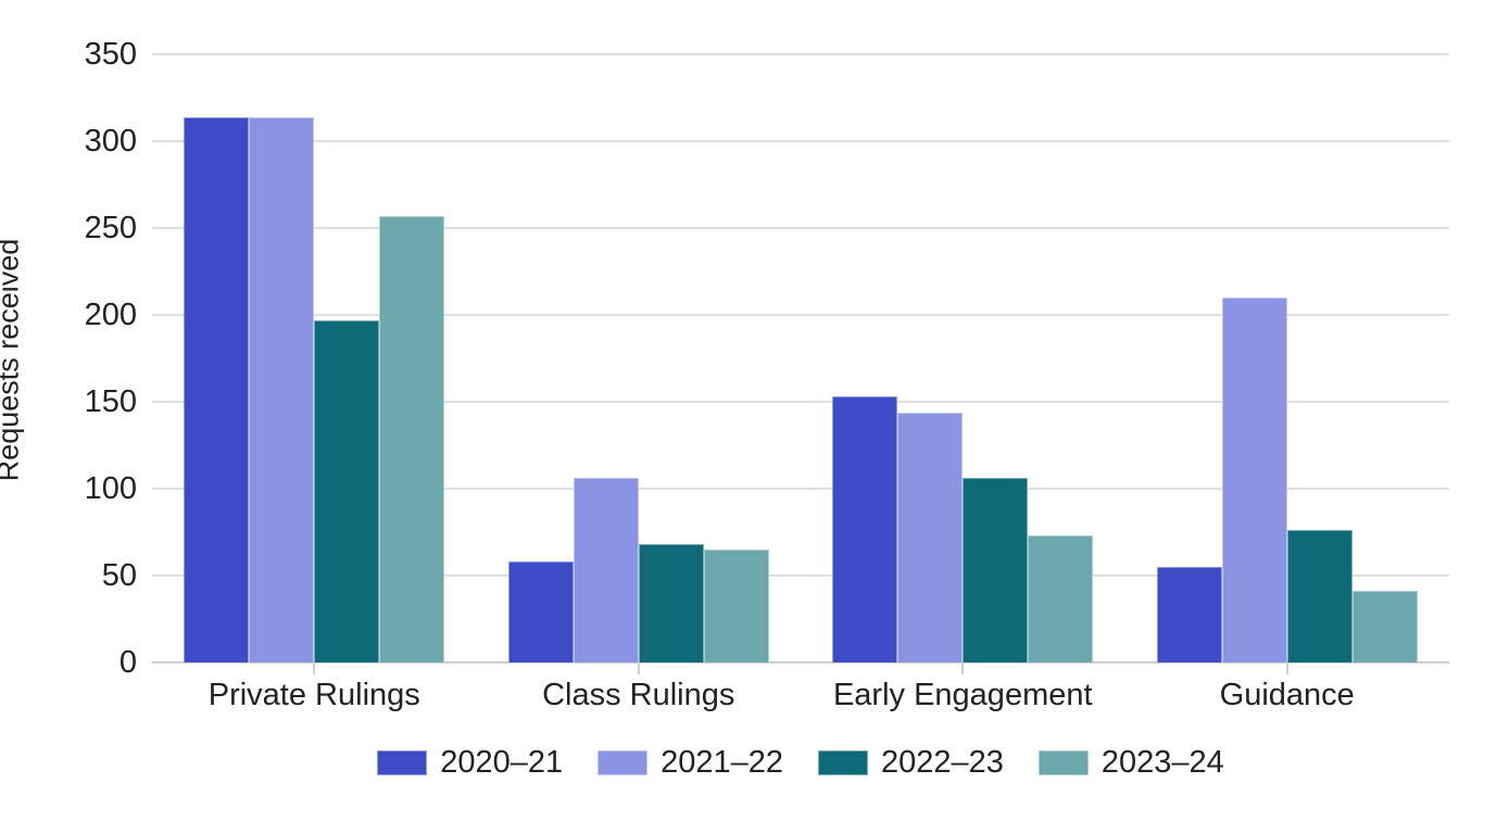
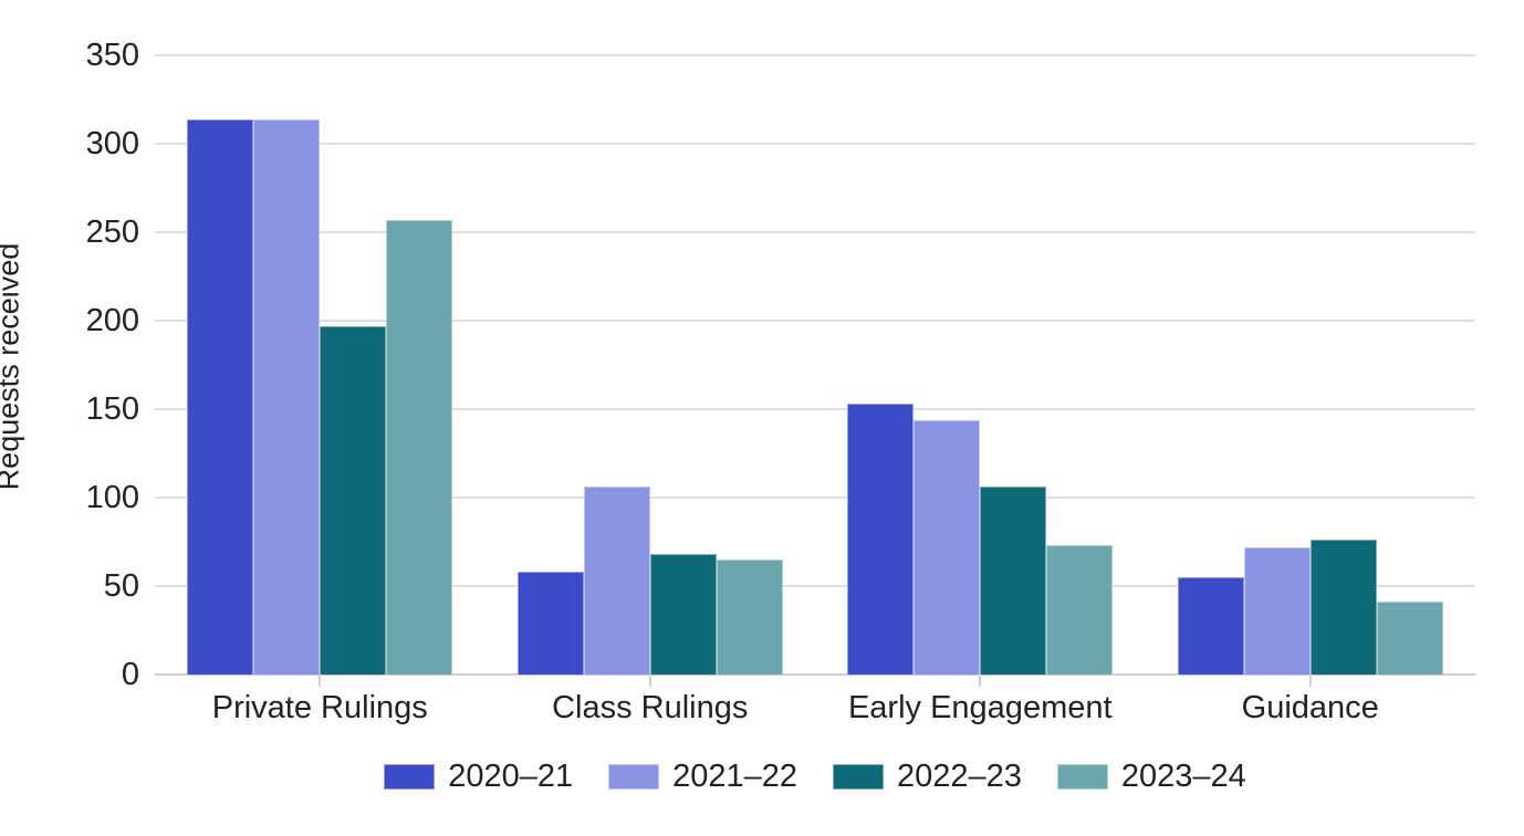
2021–22/Guidance: 210 -> 72
